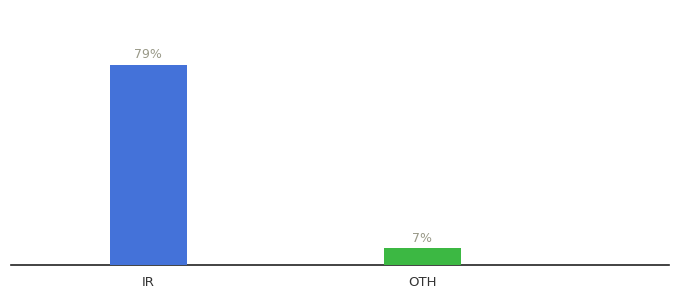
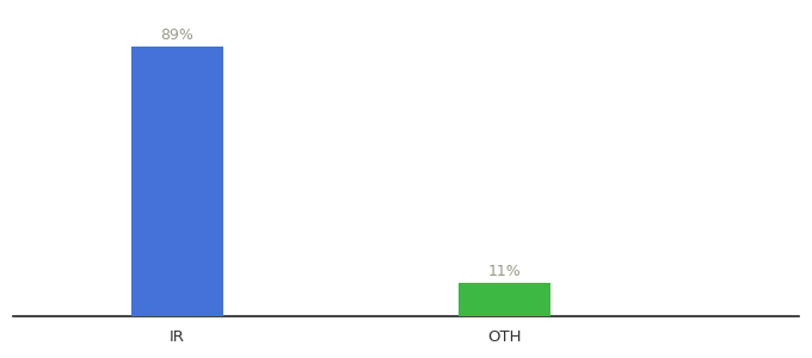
IR: 79% -> 89%
OTH: 7% -> 11%
